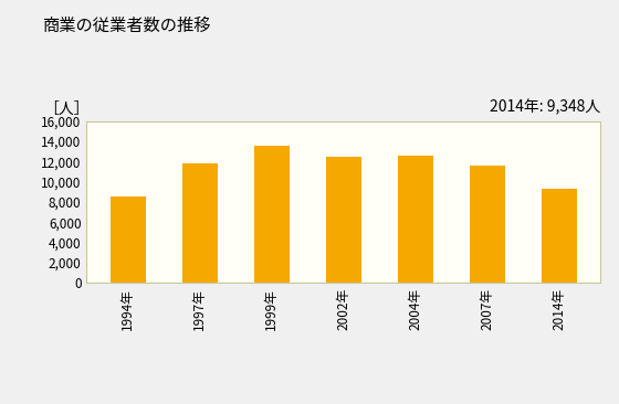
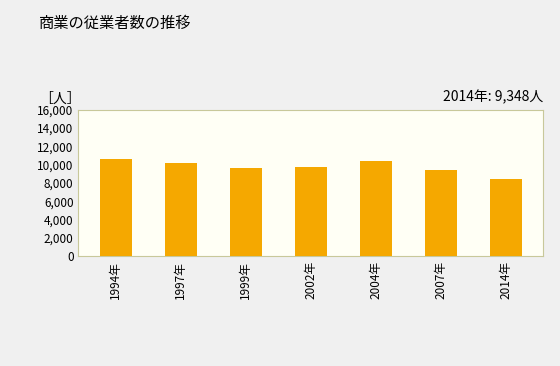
1994年: 8,600 -> 10,600
1997年: 11,900 -> 10,200
1999年: 13,600 -> 9,600
2002年: 12,400 -> 9,800
2004年: 12,600 -> 10,400
2007年: 11,600 -> 9,400
2014年: 9,300 -> 8,400
